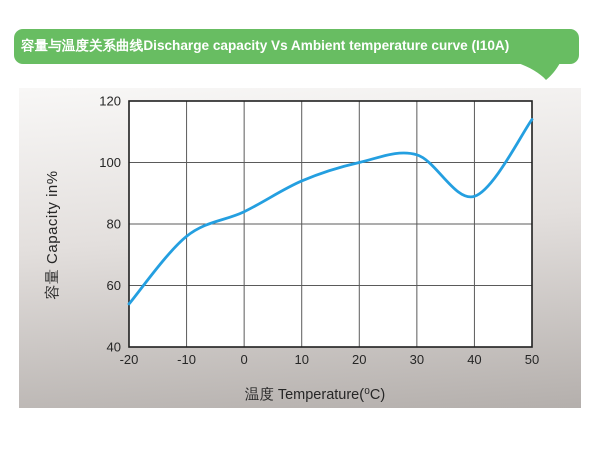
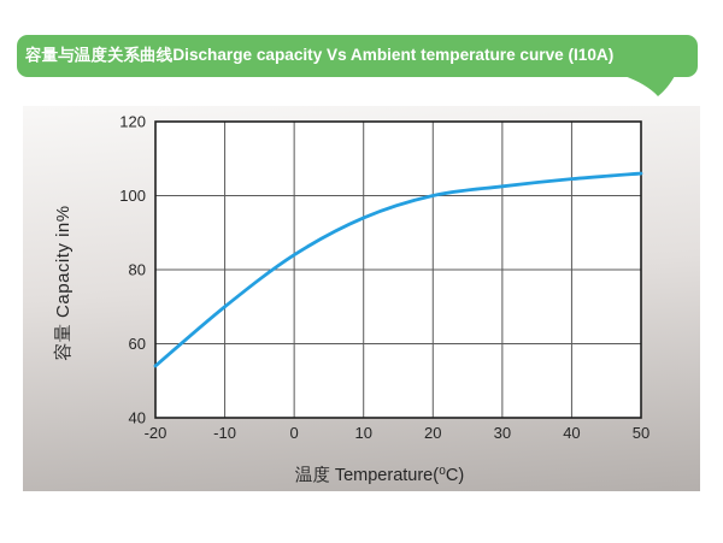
-10: 76 -> 70
40: 89 -> 104
50: 114 -> 106
